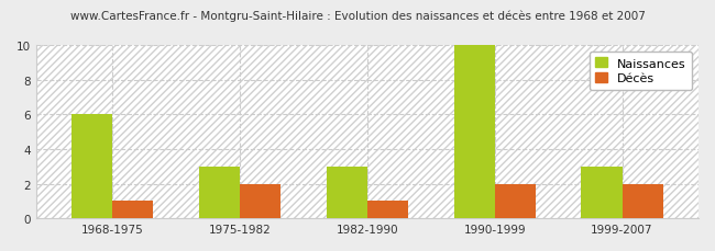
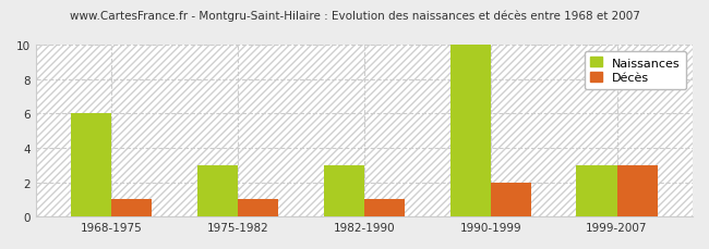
Décès/1975-1982: 2 -> 1
Décès/1999-2007: 2 -> 3
